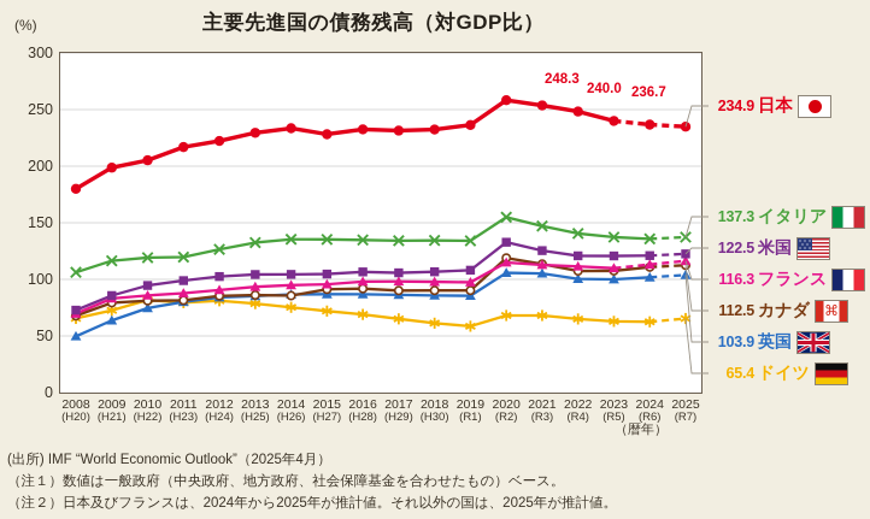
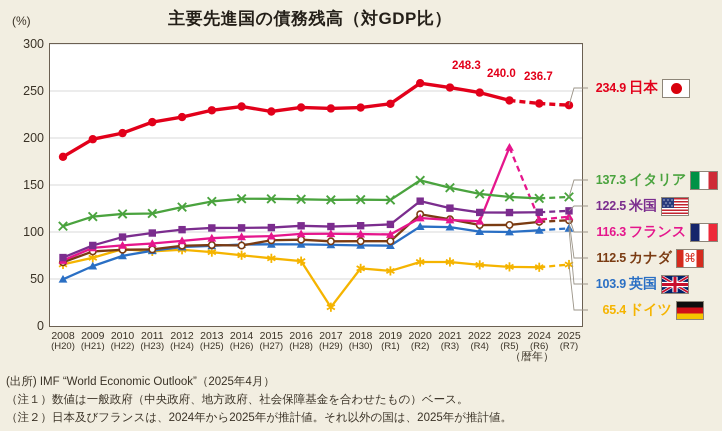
ドイツ/2017: 70 -> 20
フランス/2023: 110 -> 190
